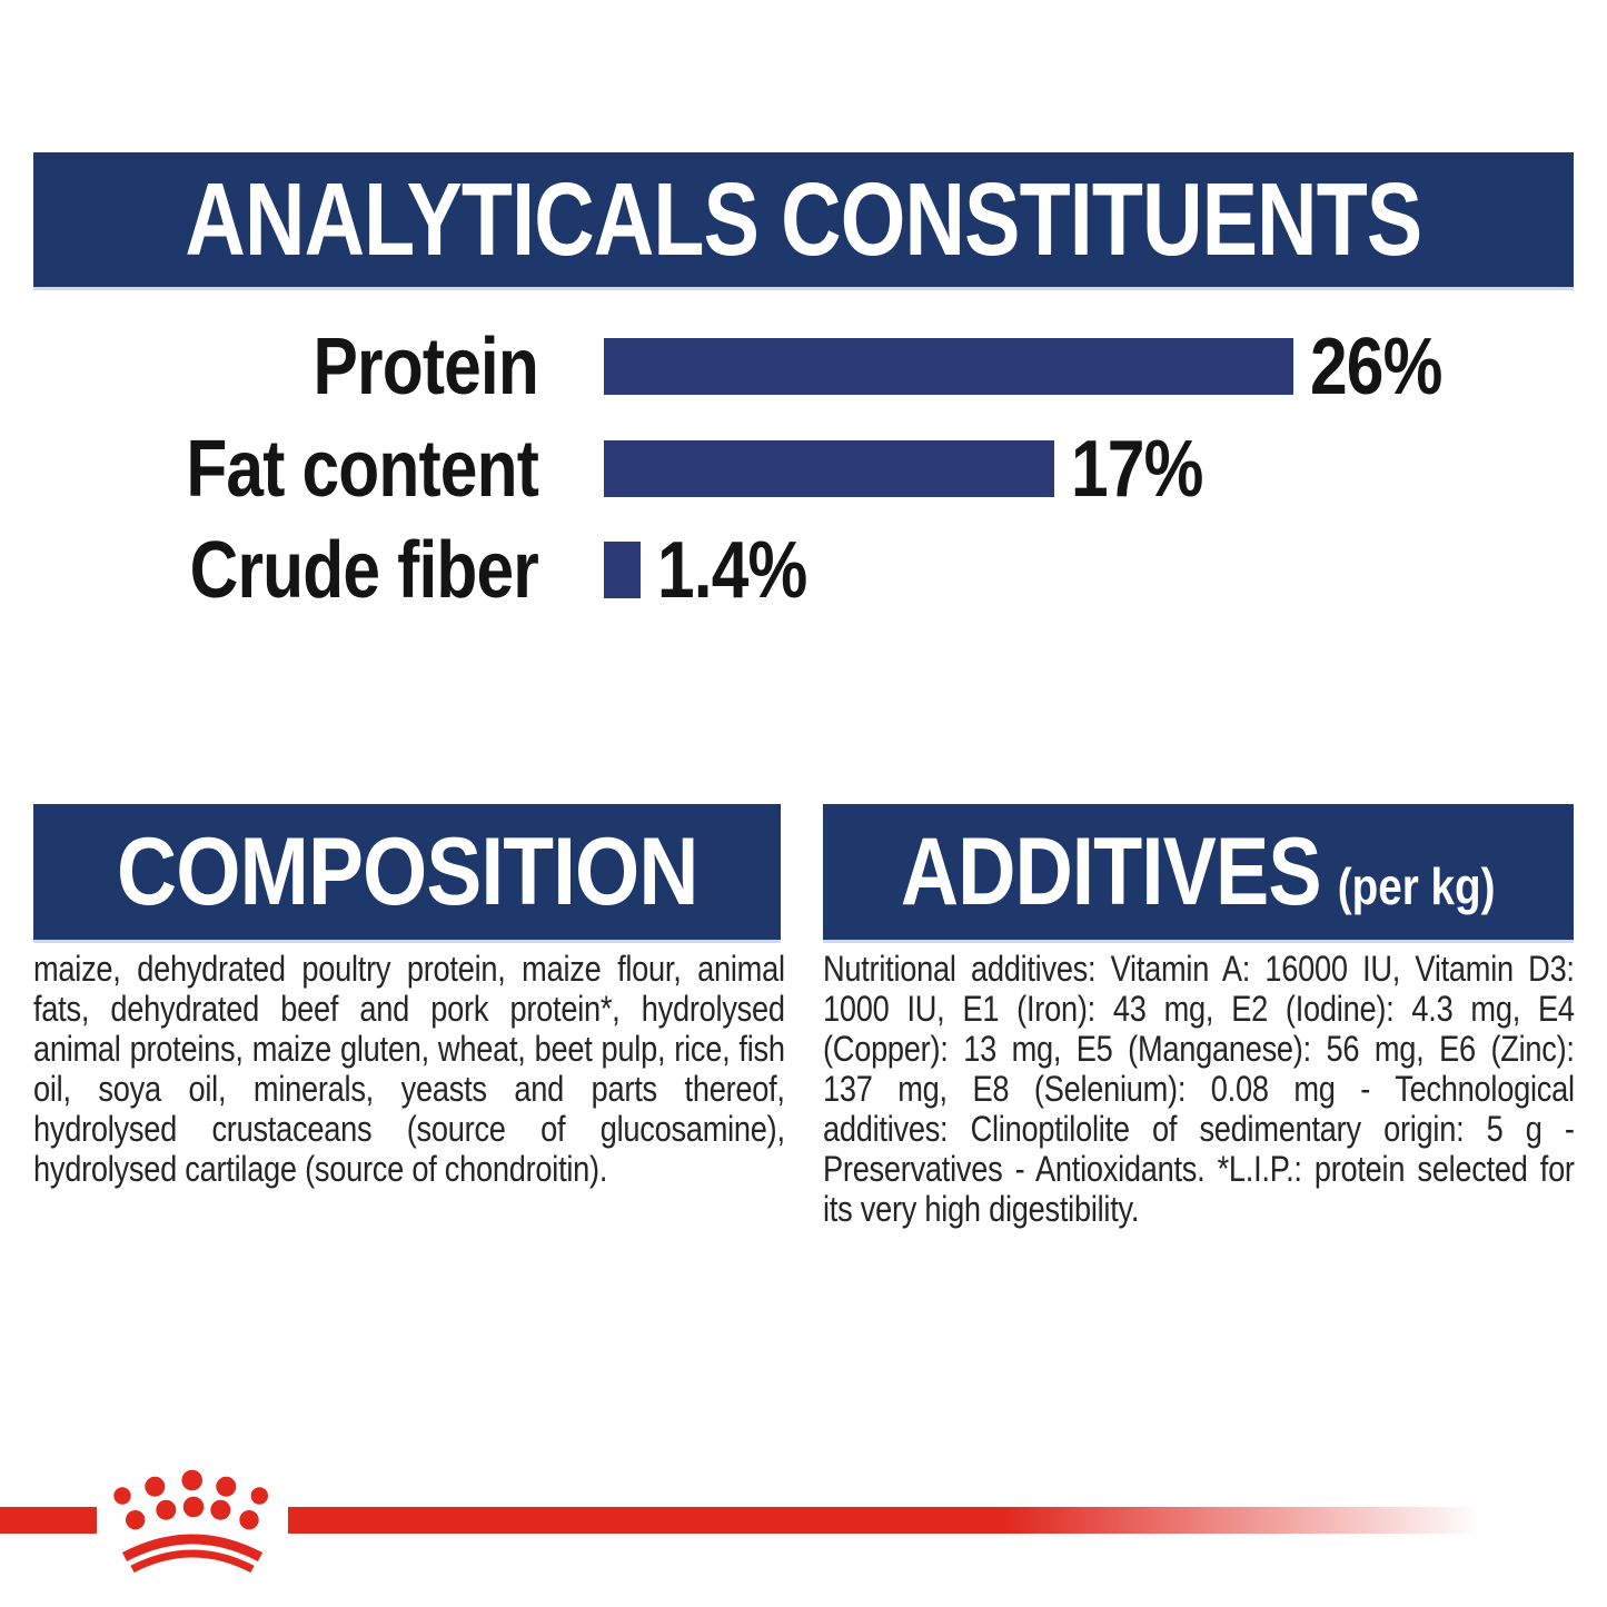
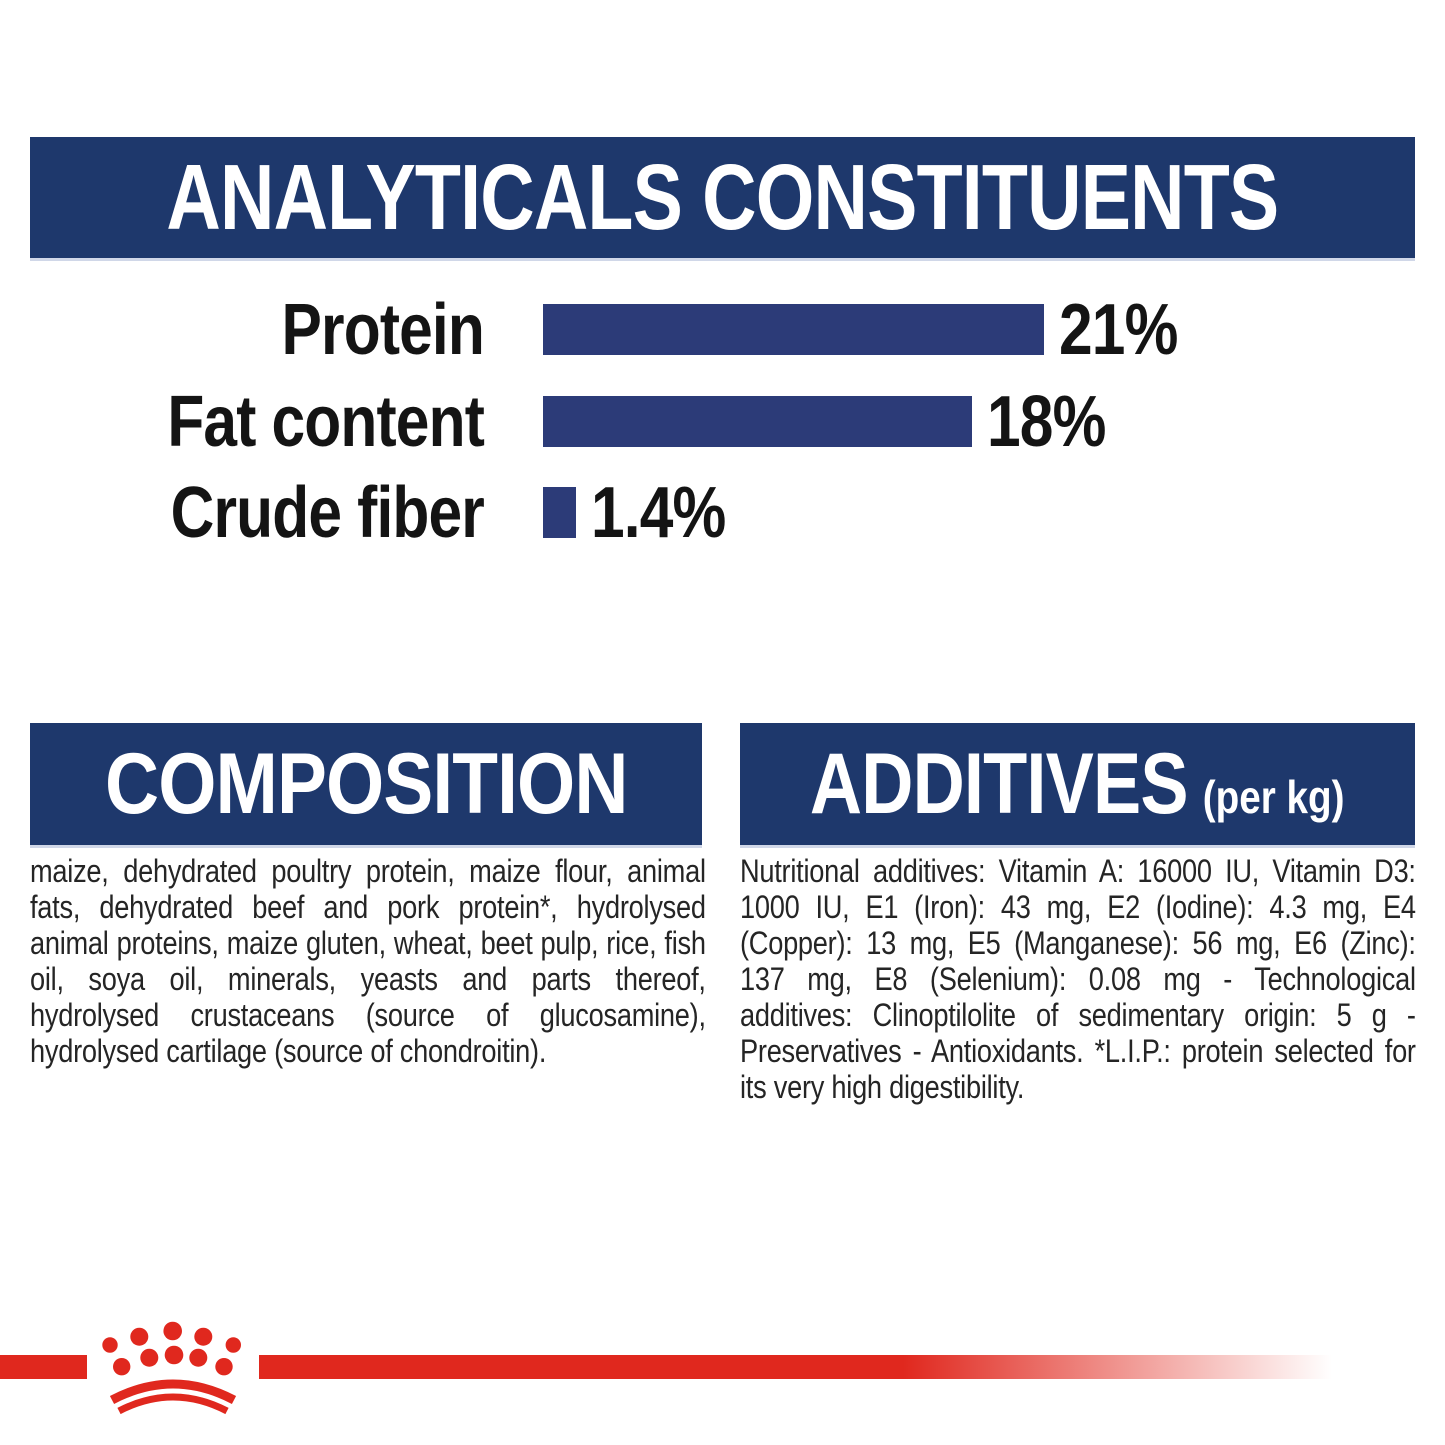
Protein: 26% -> 21%
Fat content: 17% -> 18%
